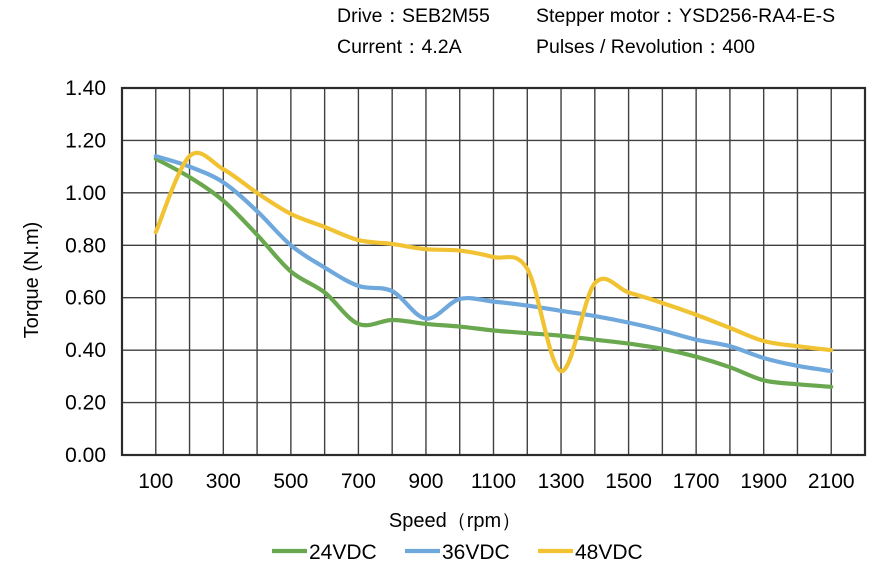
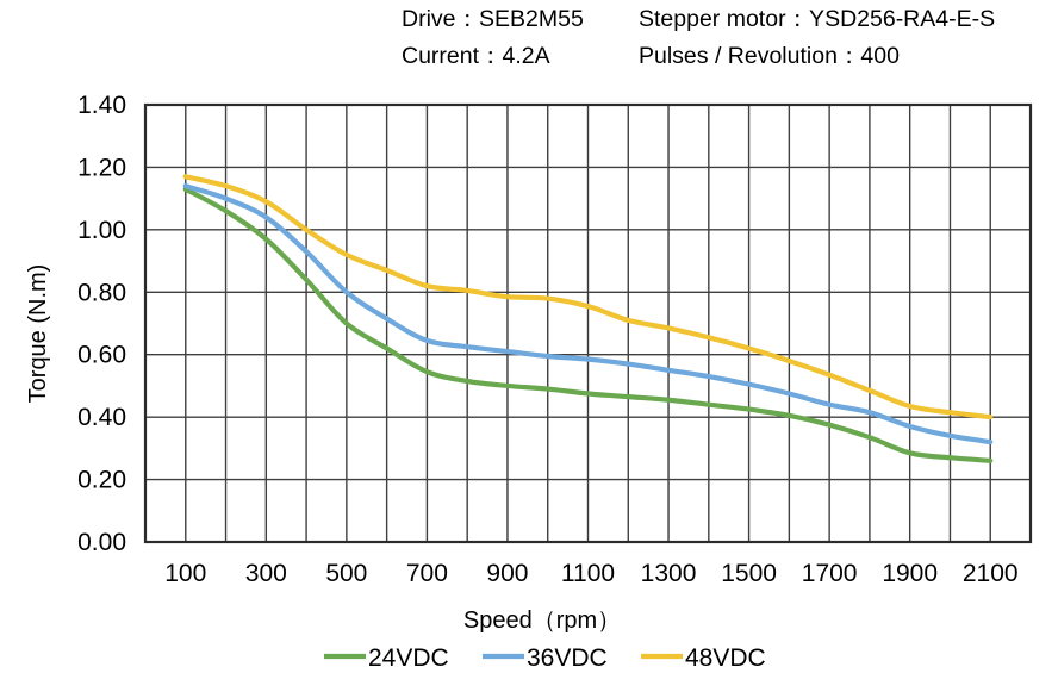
48VDC/100: 0.85 -> 1.17
24VDC/700: 0.50 -> 0.55
36VDC/900: 0.52 -> 0.61
48VDC/1300: 0.32 -> 0.69
